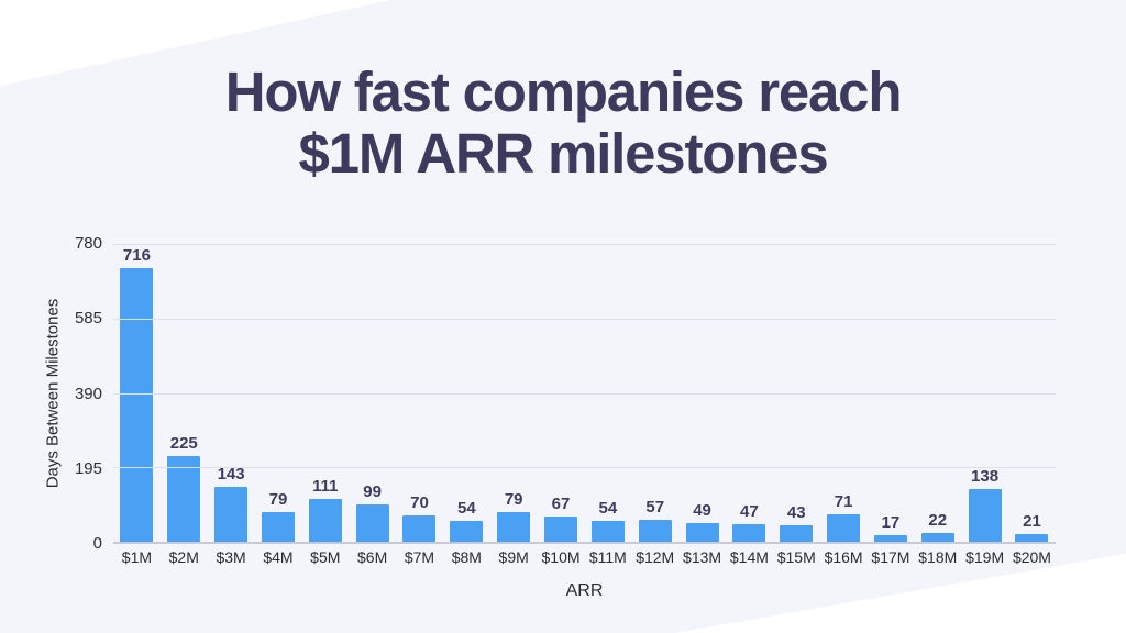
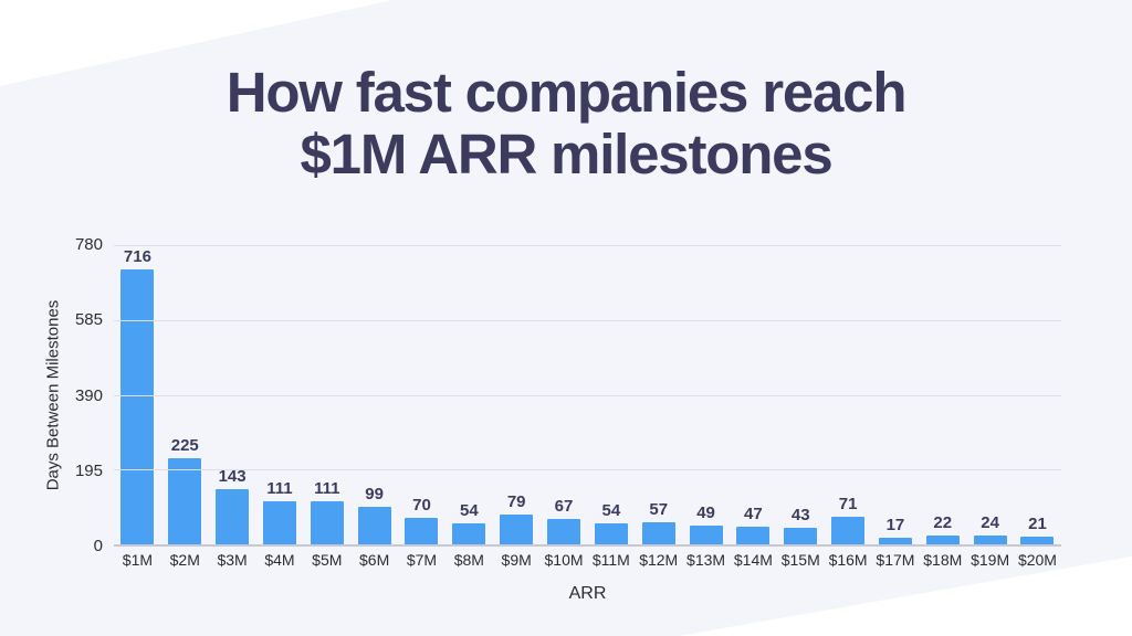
$4M: 79 -> 111
$19M: 138 -> 24
